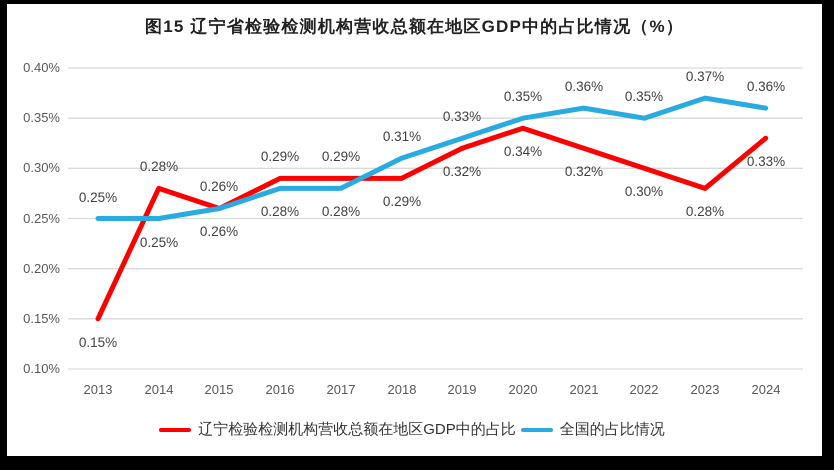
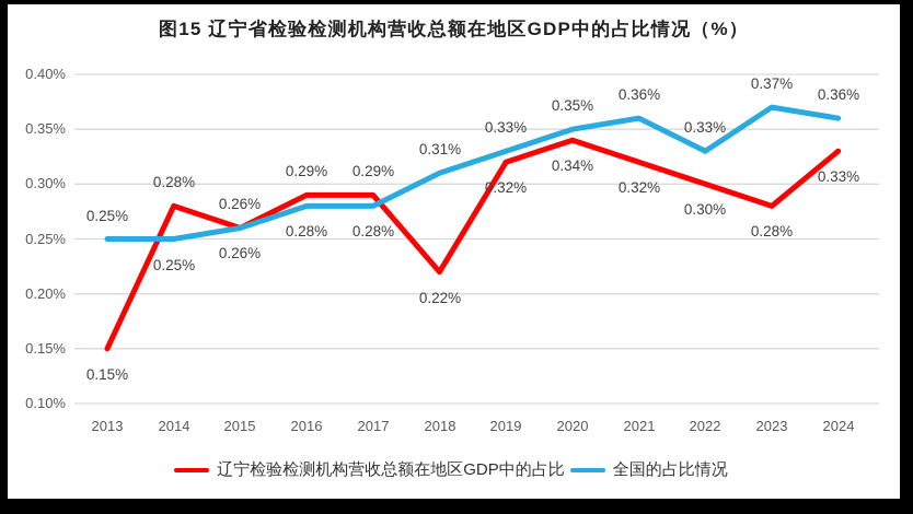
辽宁检验检测机构营收总额在地区GDP中的占比/2018: 0.29% -> 0.22%
全国的占比情况/2022: 0.35% -> 0.33%
